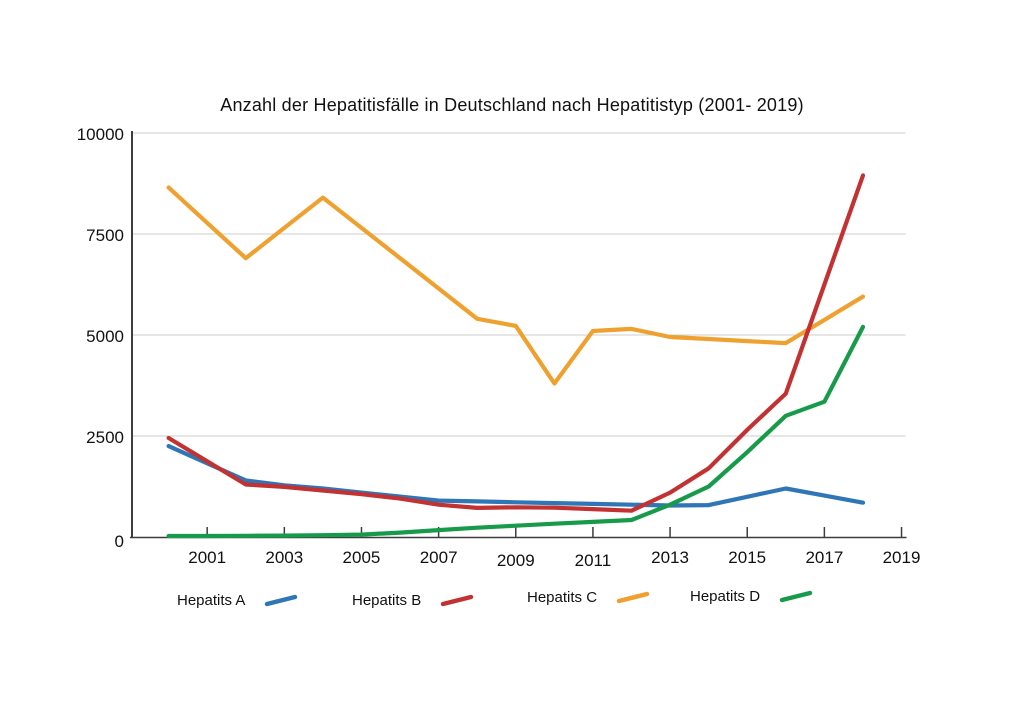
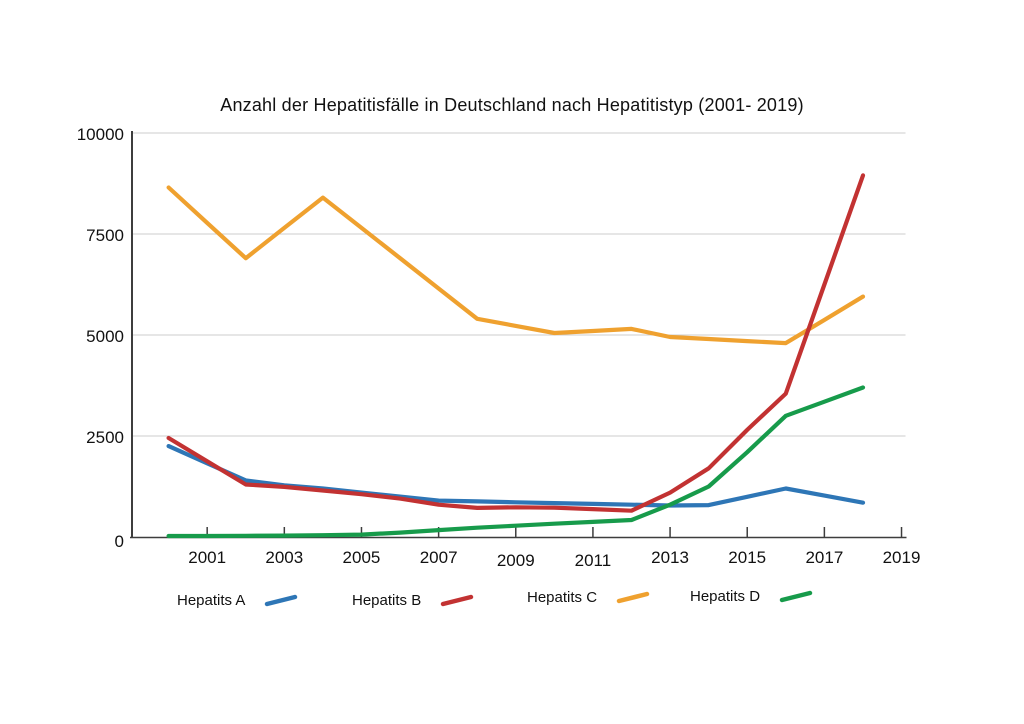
Hepatits C/2011: 3800 -> 5000
Hepatits D/2019: 5200 -> 3700
